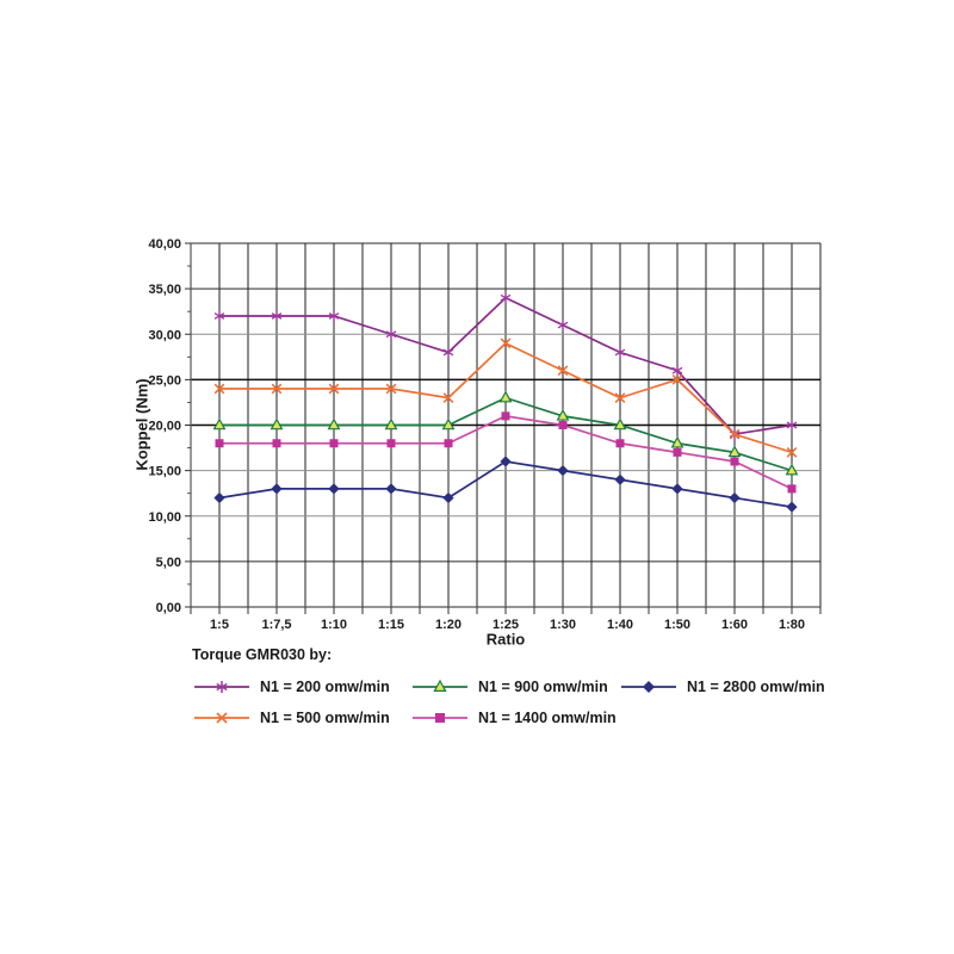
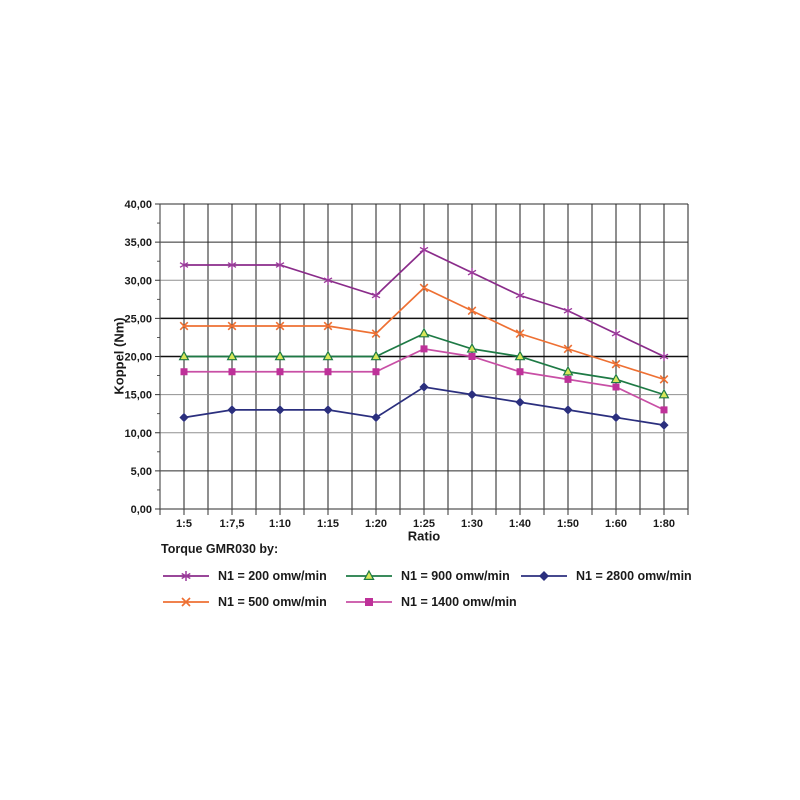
N1 = 500 omw/min/1:50: 25 -> 21
N1 = 200 omw/min/1:60: 19 -> 23
